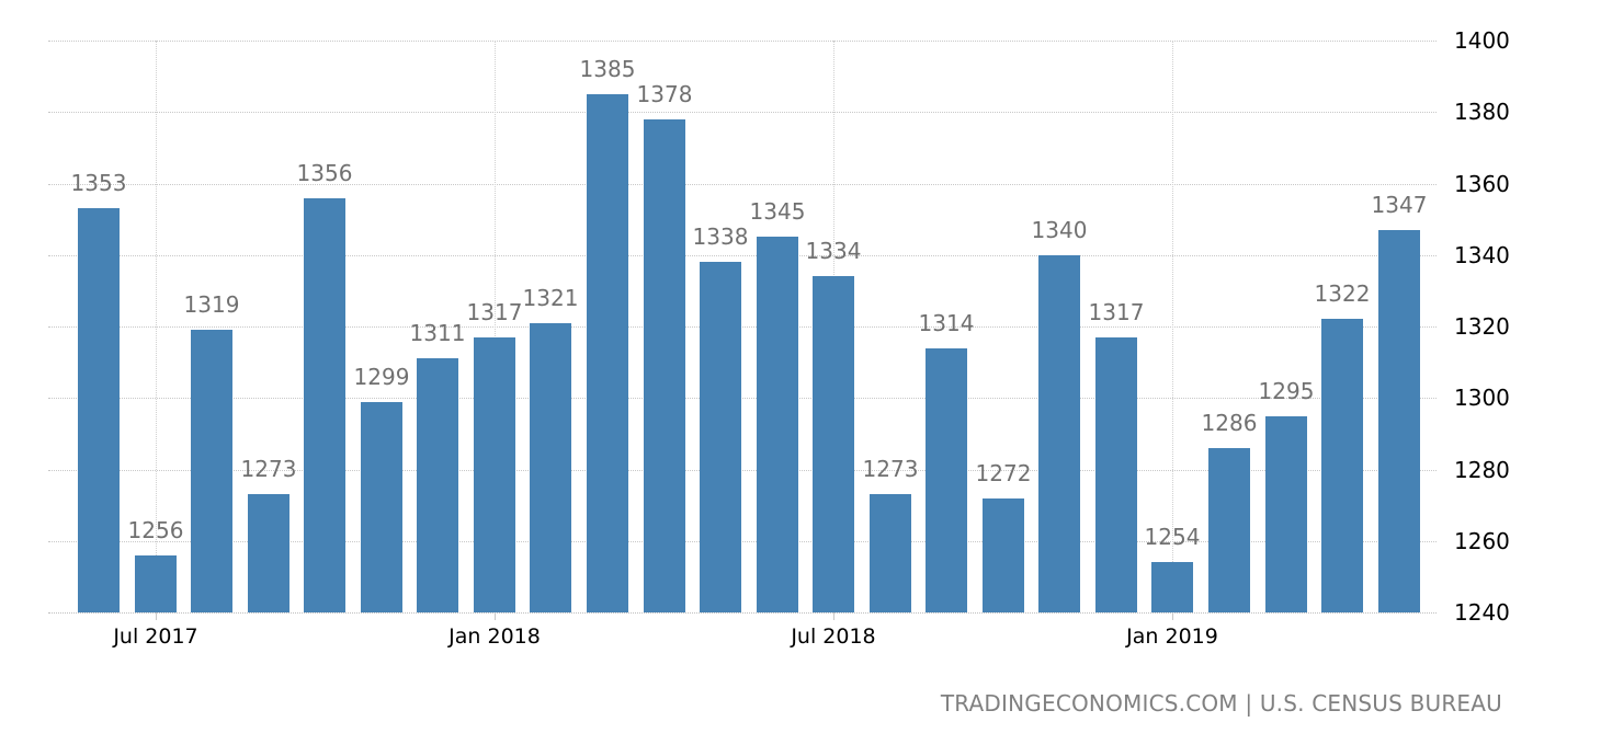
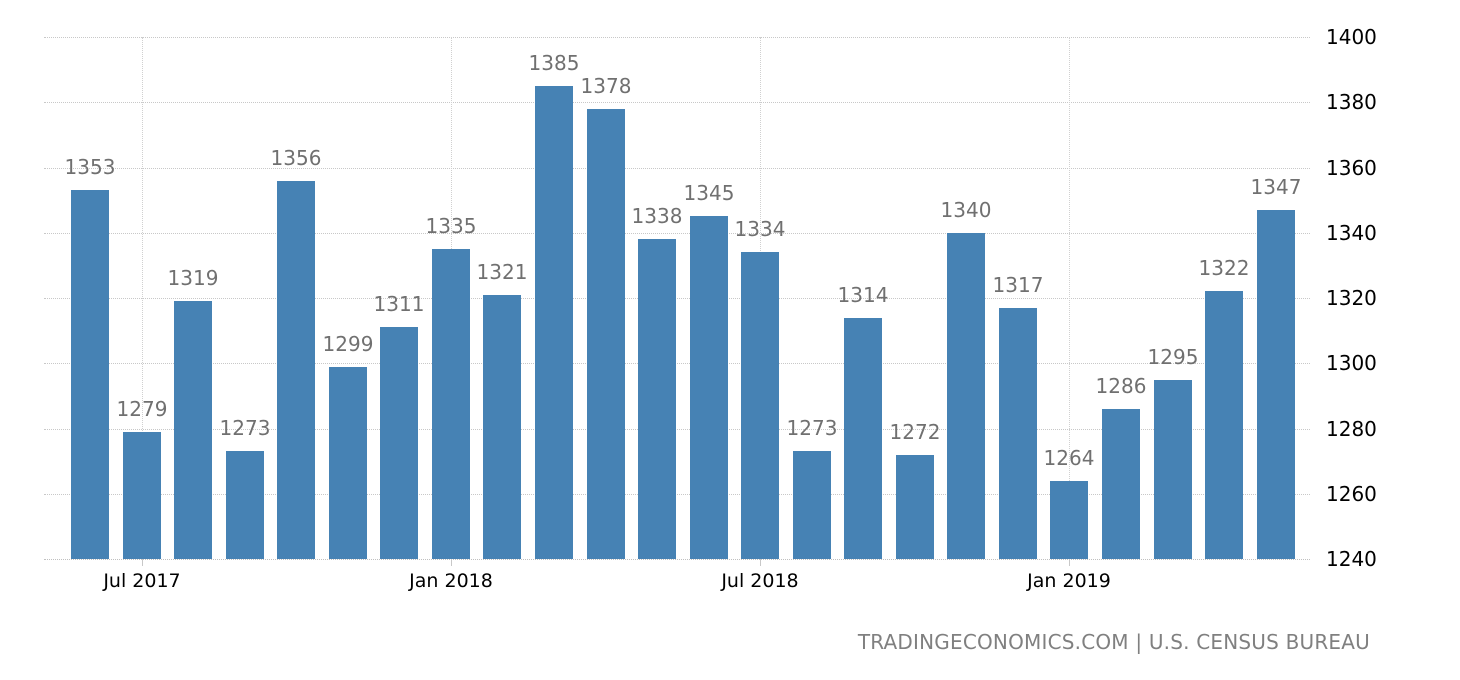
Jul 2017: 1256 -> 1279
Jan 2018: 1317 -> 1335
Jan 2019: 1254 -> 1264
